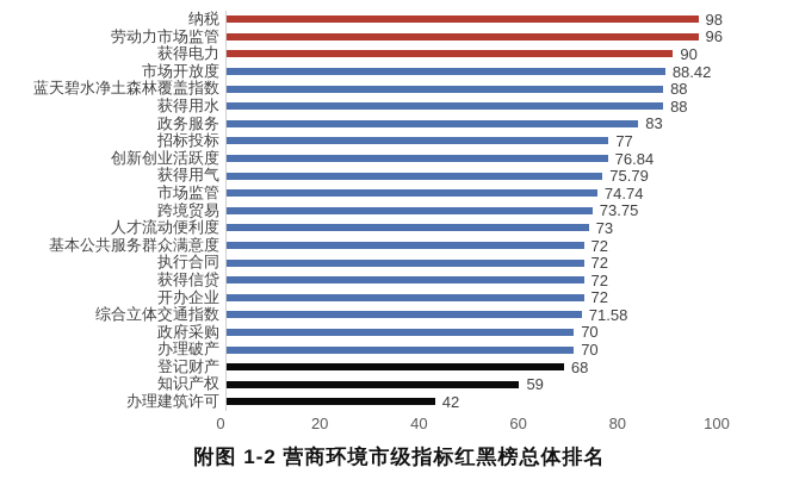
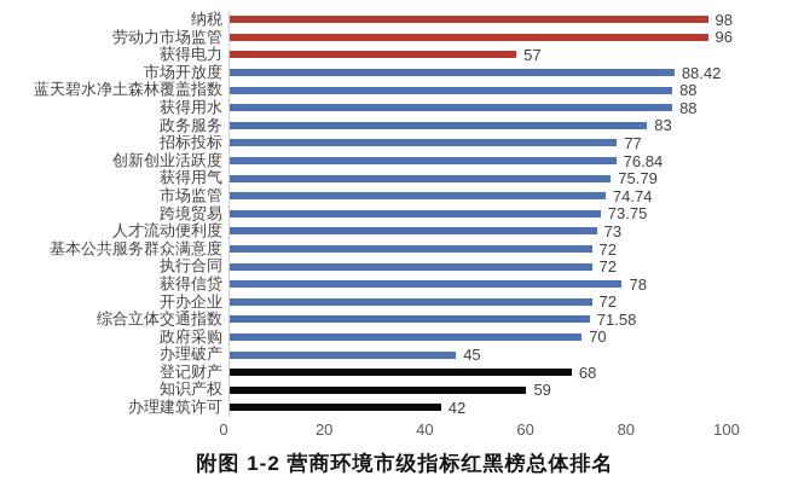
获得电力: 90 -> 57
获得信贷: 72 -> 78
办理破产: 70 -> 45
